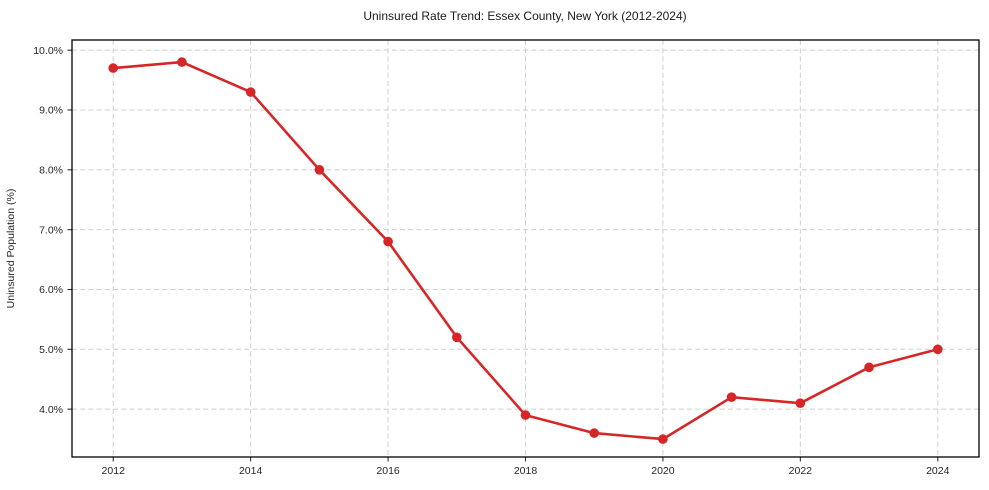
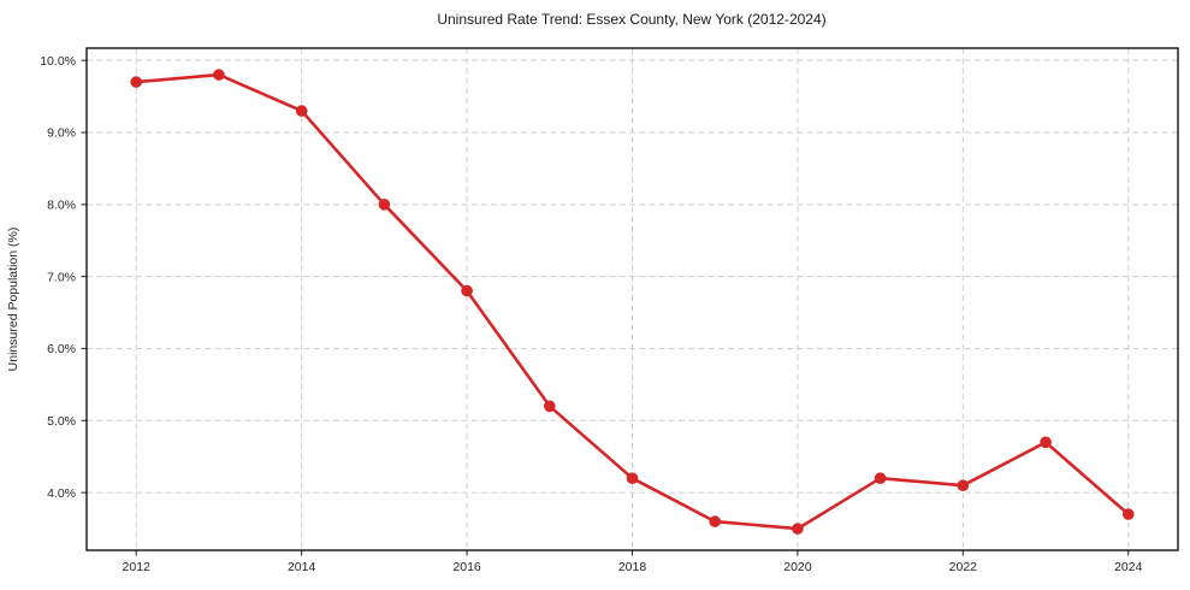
2018: 3.9% -> 4.2%
2024: 5.0% -> 3.7%
